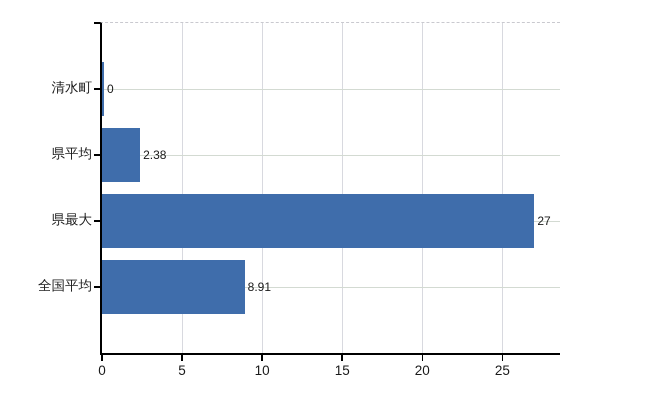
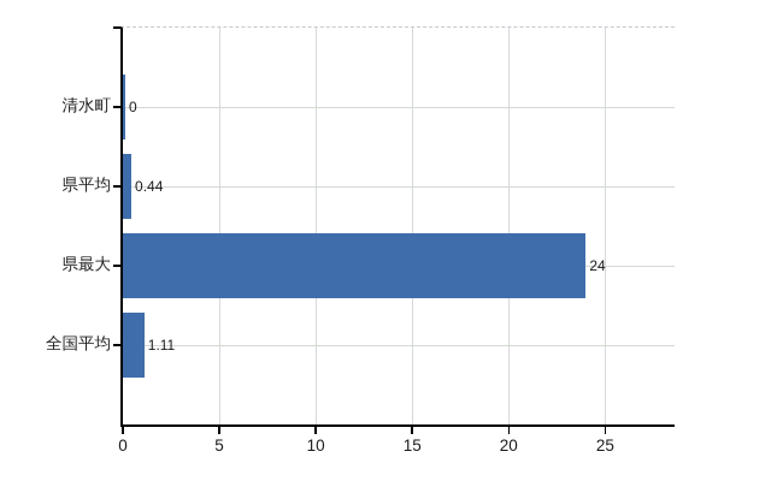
県平均: 2.38 -> 0.44
県最大: 27 -> 24
全国平均: 8.91 -> 1.11
